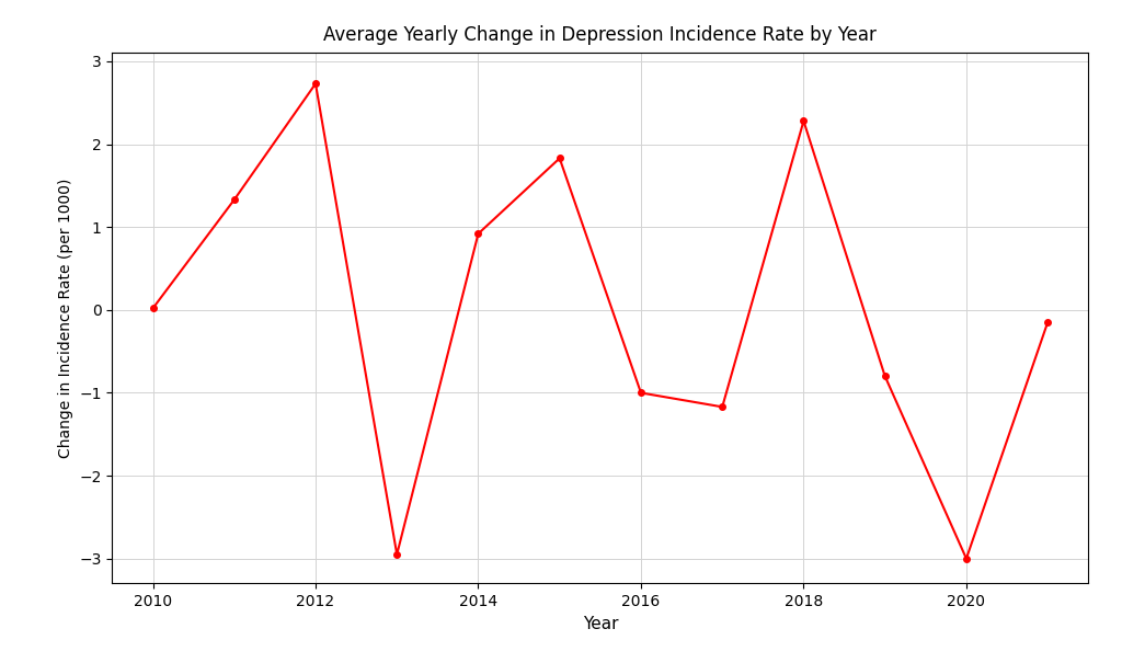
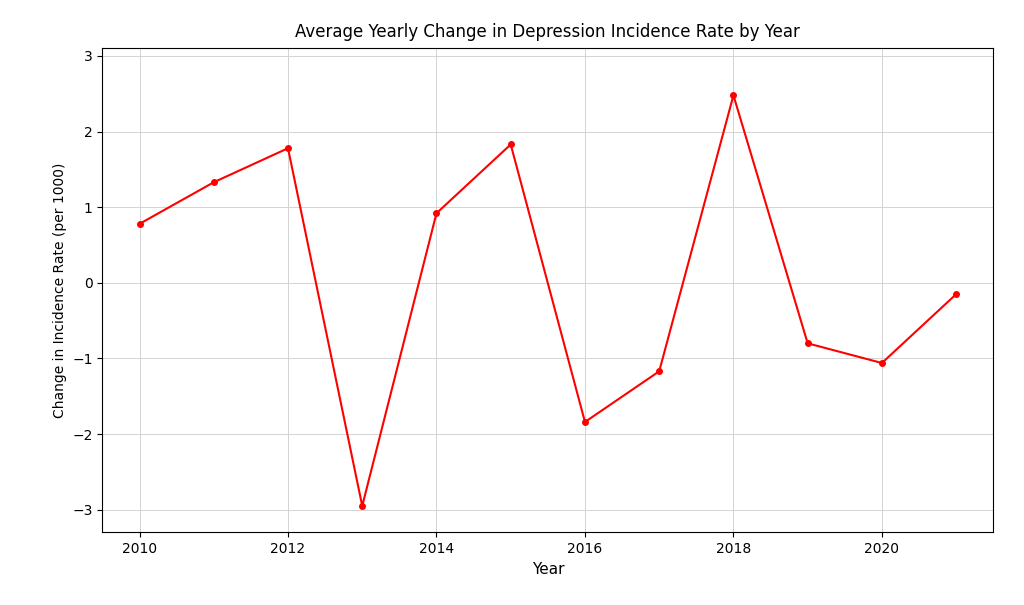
2010: 0.02 -> 0.78
2012: 2.73 -> 1.78
2016: -1.00 -> -1.84
2018: 2.28 -> 2.48
2020: -3.00 -> -1.06
